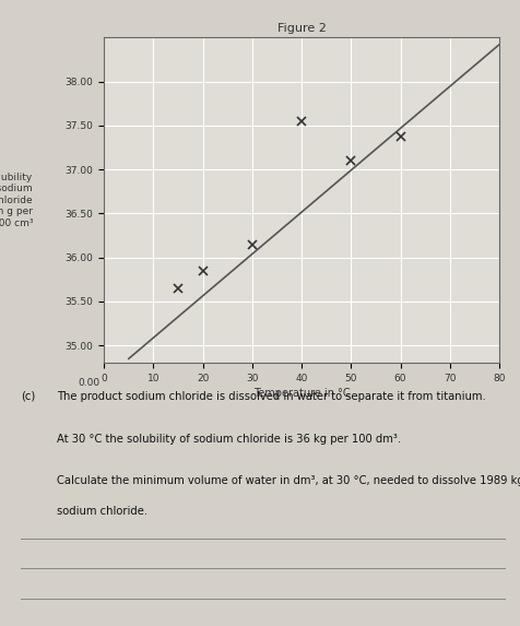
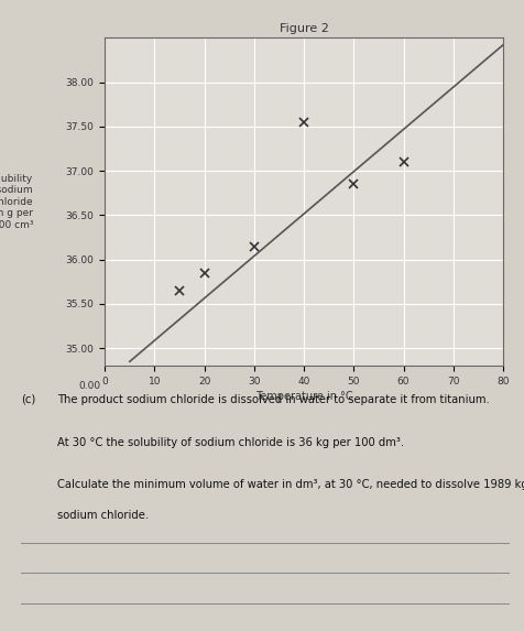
50: 37.10 -> 36.85
60: 37.38 -> 37.10
